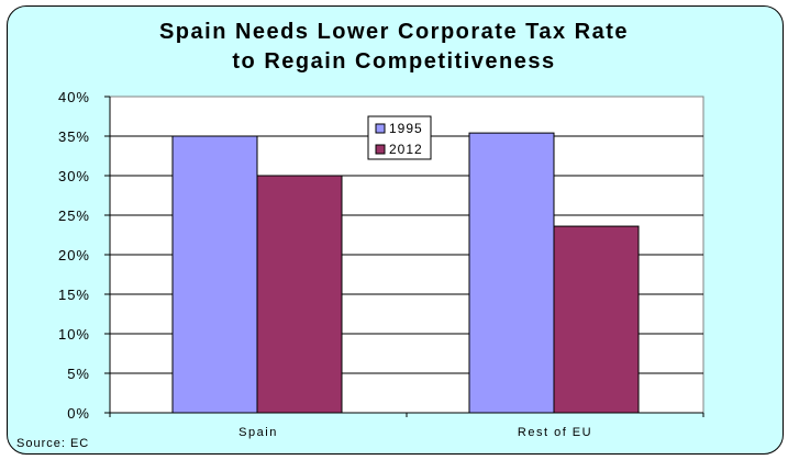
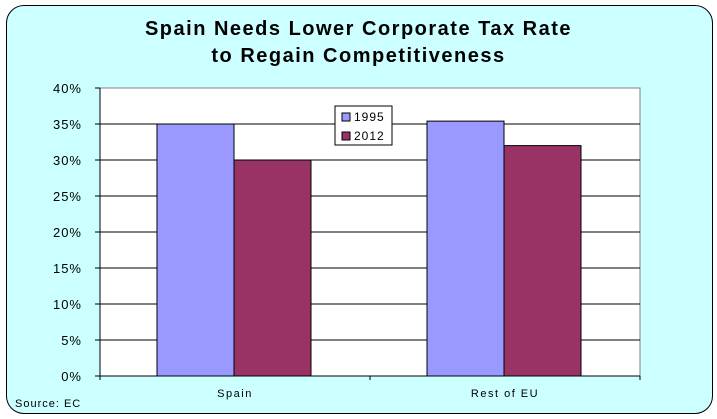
2012/Rest of EU: 24% -> 32%
